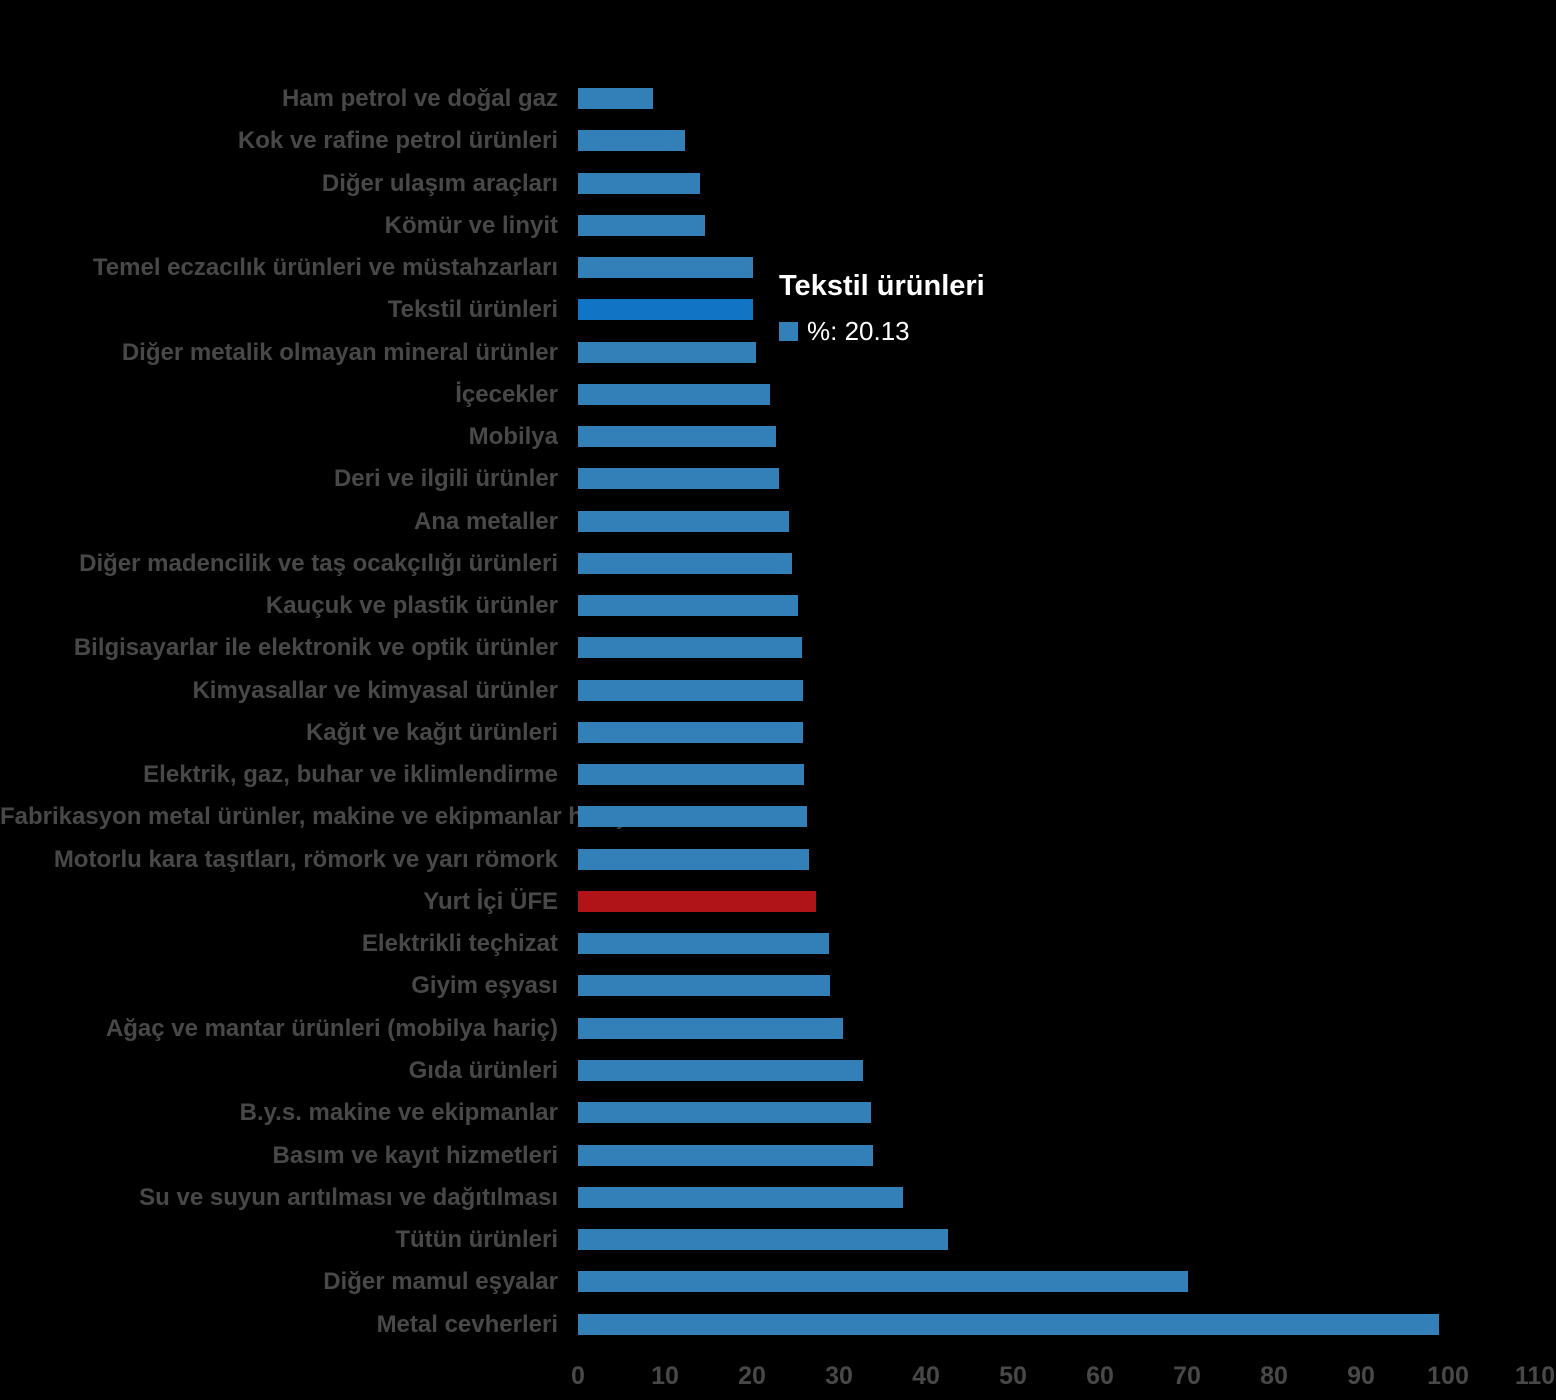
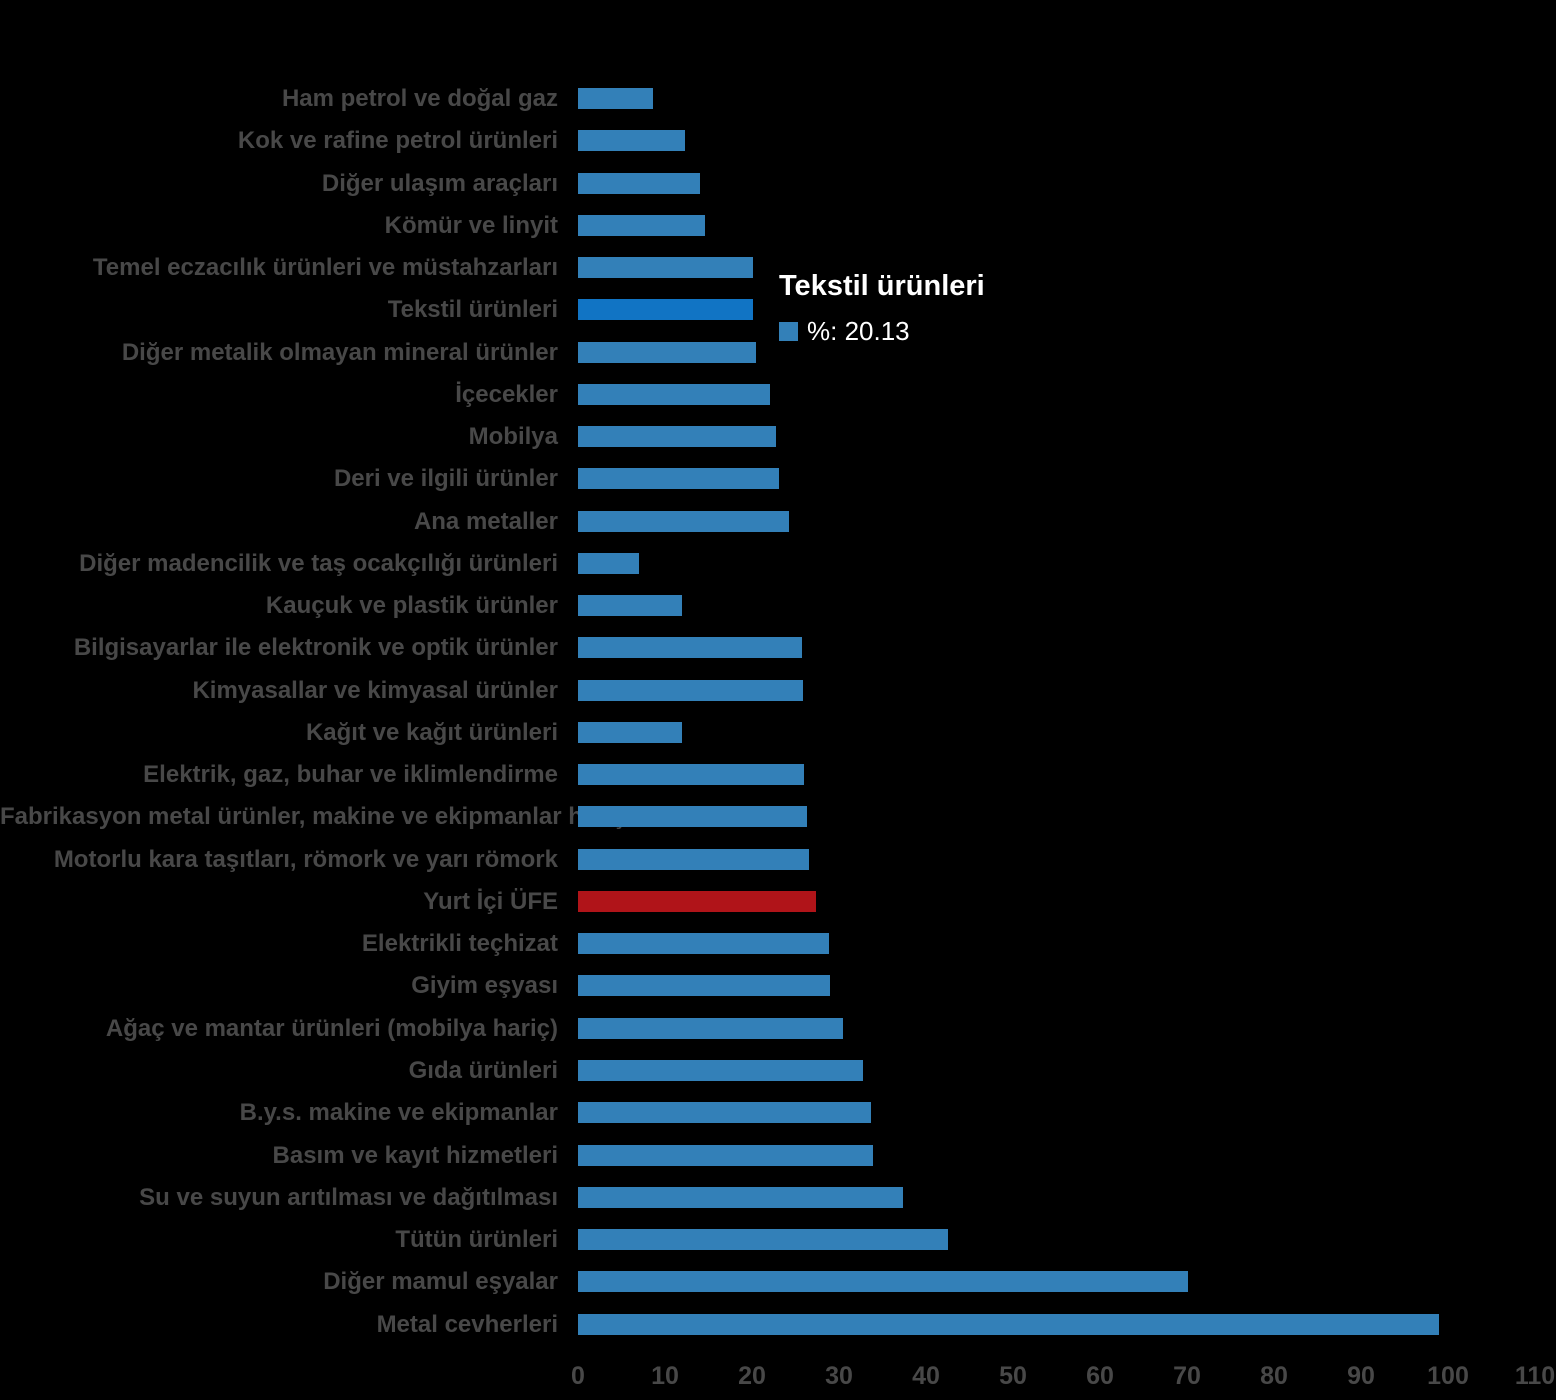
Diğer madencilik ve taş ocakçılığı ürünleri: 25 -> 7
Kauçuk ve plastik ürünler: 25 -> 12
Kağıt ve kağıt ürünleri: 26 -> 12
